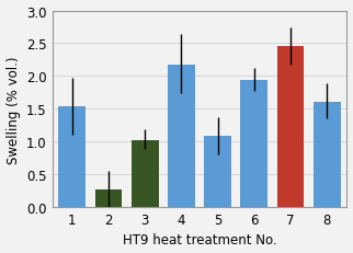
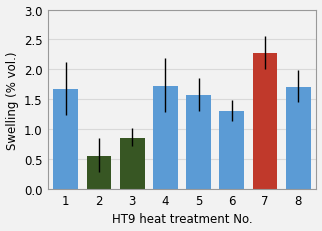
1: 1.54 -> 1.68
2: 0.26 -> 0.55
3: 1.02 -> 0.85
4: 2.18 -> 1.73
5: 1.08 -> 1.57
6: 1.94 -> 1.30
7: 2.46 -> 2.28
8: 1.60 -> 1.70
